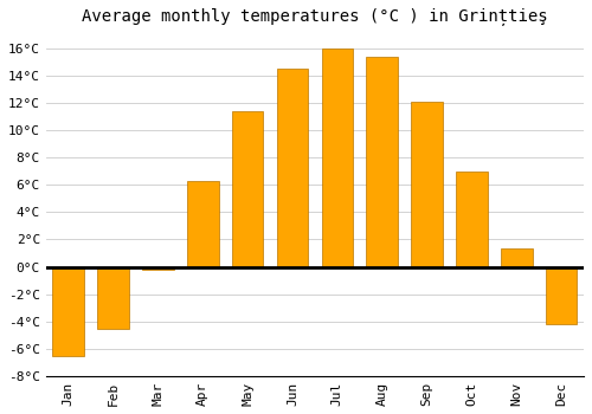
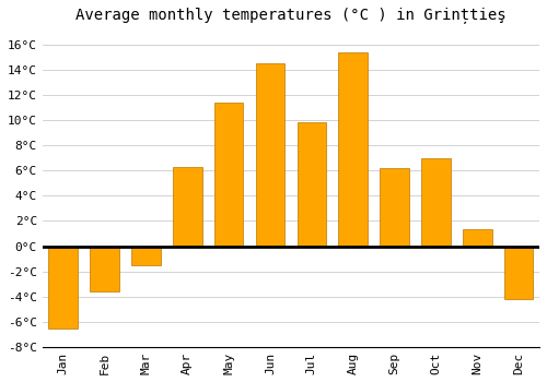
Feb: -4.5°C -> -3.6°C
Mar: -0.2°C -> -1.5°C
Jul: 16.0°C -> 9.8°C
Sep: 12.1°C -> 6.2°C
